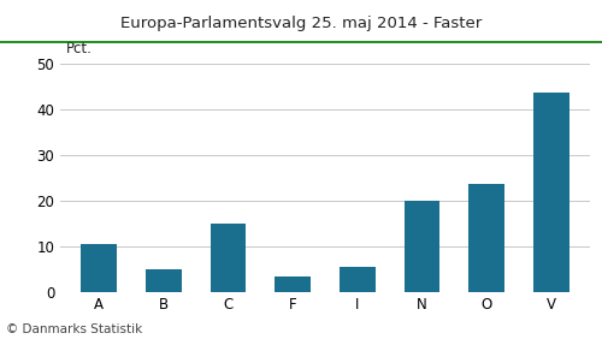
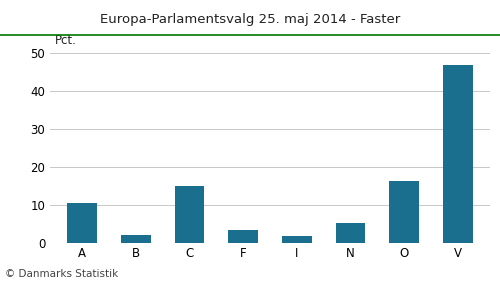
B: 5.0 -> 2.0
I: 5.5 -> 1.8
N: 20.0 -> 5.2
O: 23.5 -> 16.2
V: 43.5 -> 46.8
